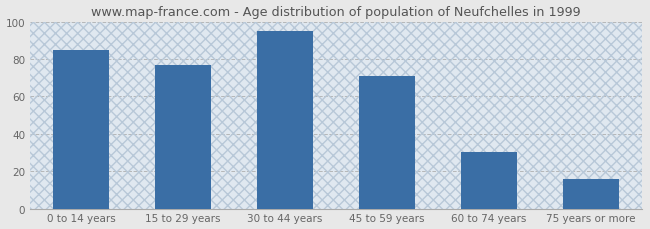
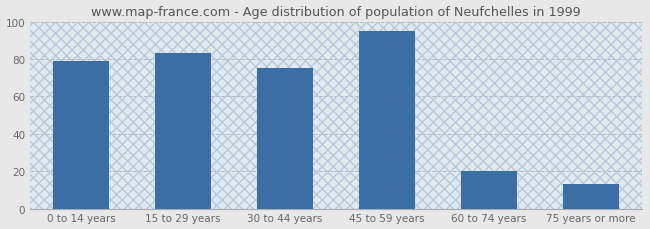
0 to 14 years: 85 -> 79
15 to 29 years: 77 -> 83
30 to 44 years: 95 -> 75
45 to 59 years: 71 -> 95
60 to 74 years: 30 -> 20
75 years or more: 16 -> 13
